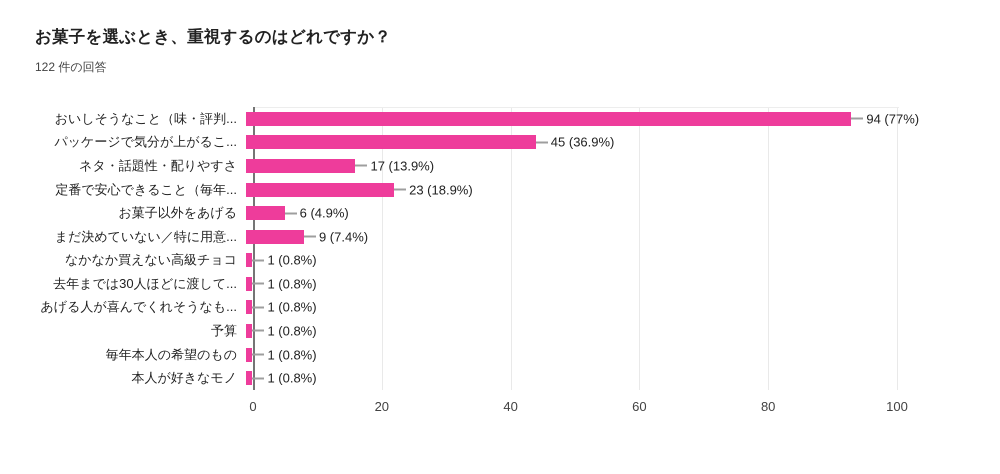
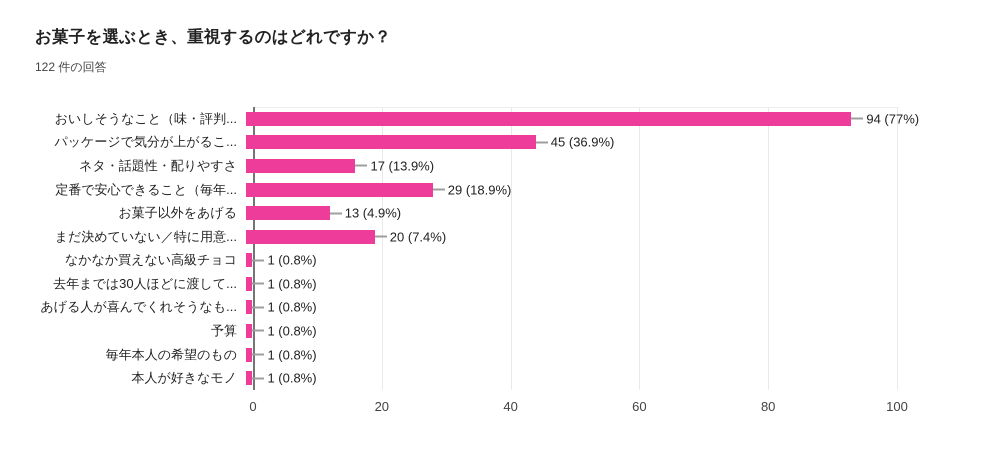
定番で安心できること（毎年...: 23 -> 29
お菓子以外をあげる: 6 -> 13
まだ決めていない／特に用意...: 9 -> 20
